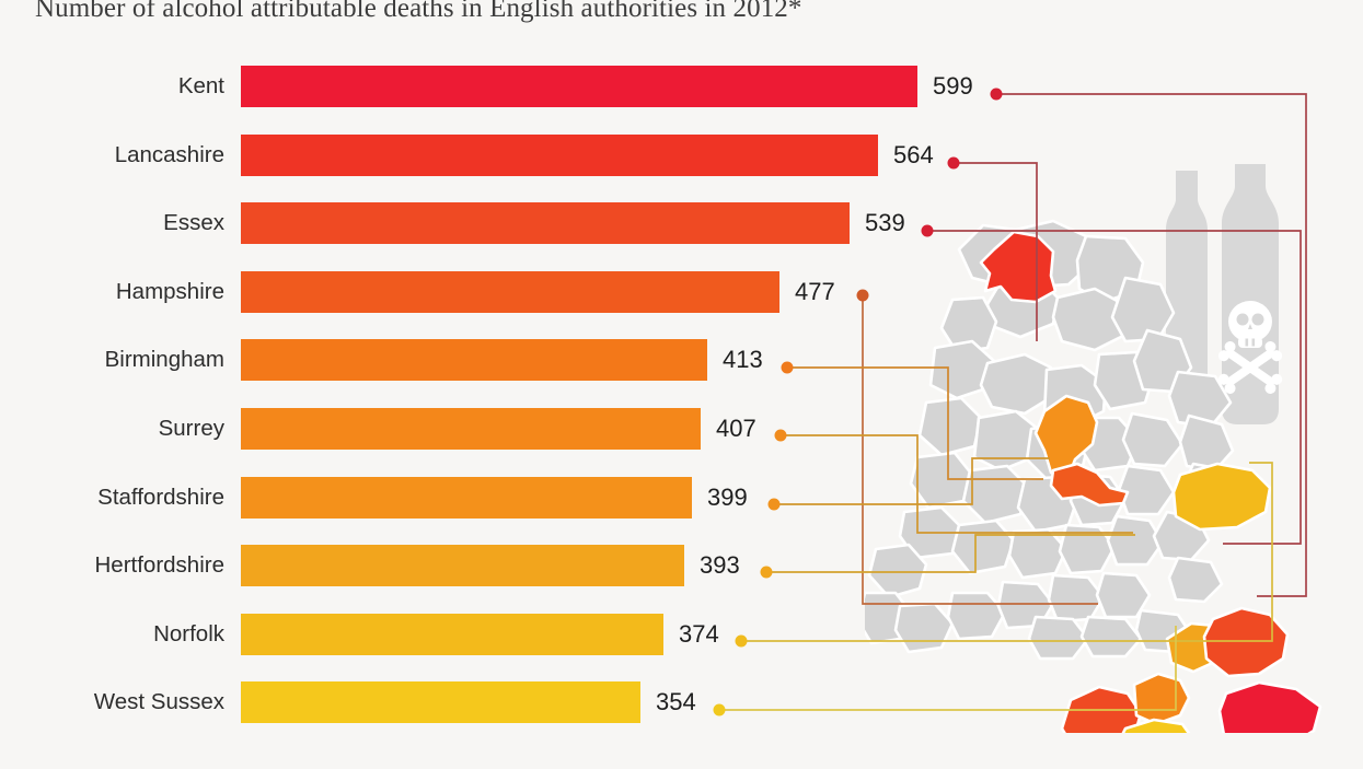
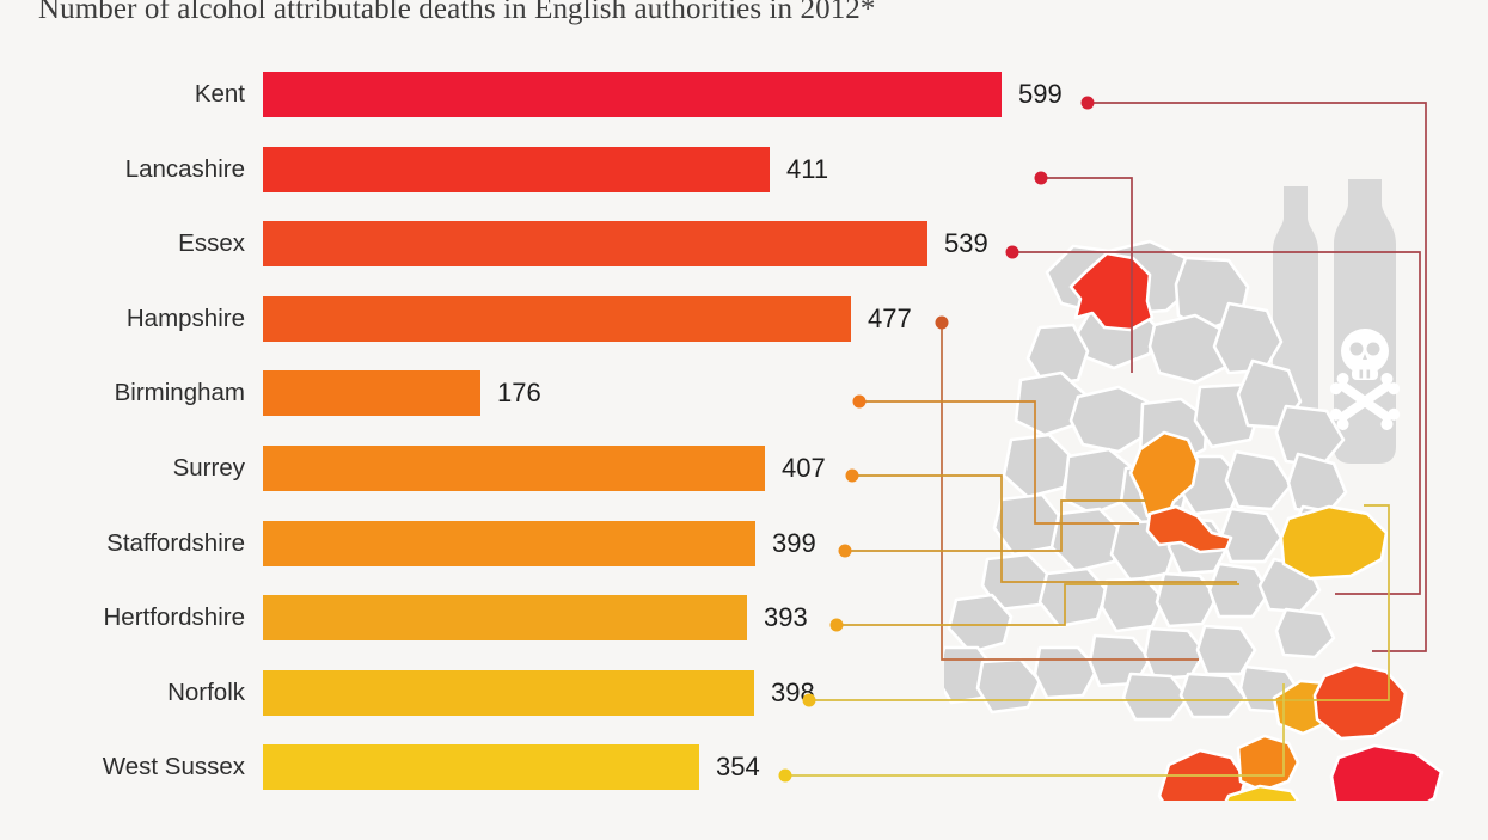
Lancashire: 564 -> 411
Birmingham: 413 -> 176
Norfolk: 374 -> 398
